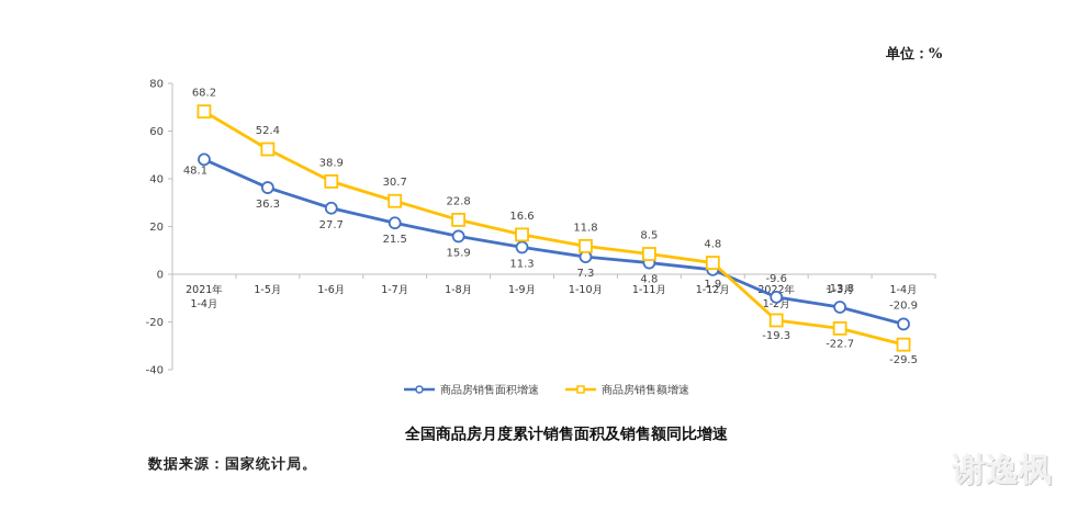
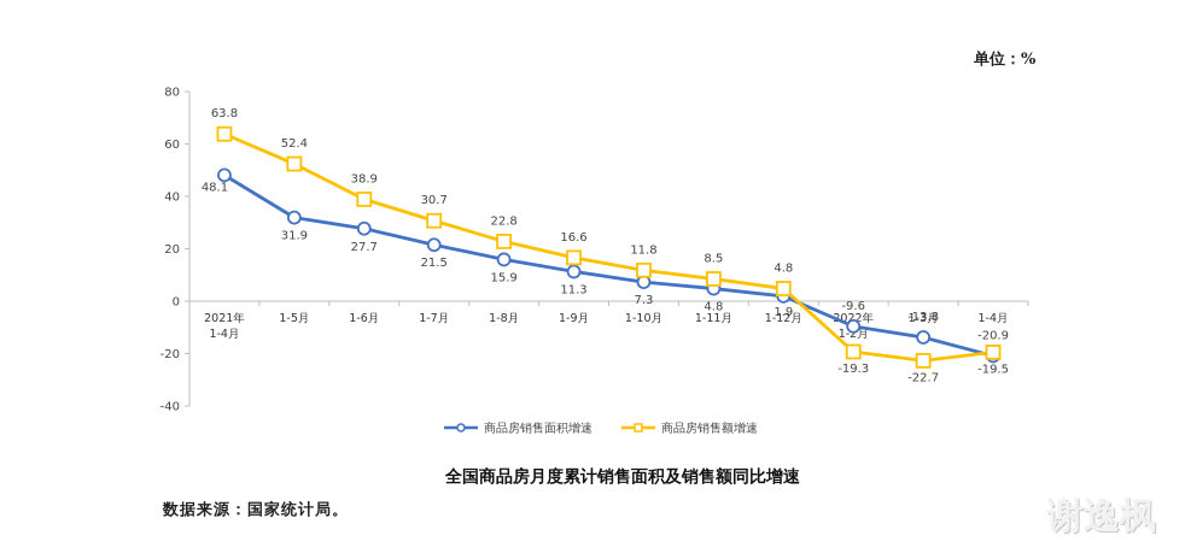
商品房销售额增速/2021年 1-4月: 68.2 -> 63.8
商品房销售面积增速/1-5月: 36.3 -> 31.9
商品房销售额增速/1-4月: -29.5 -> -19.5
